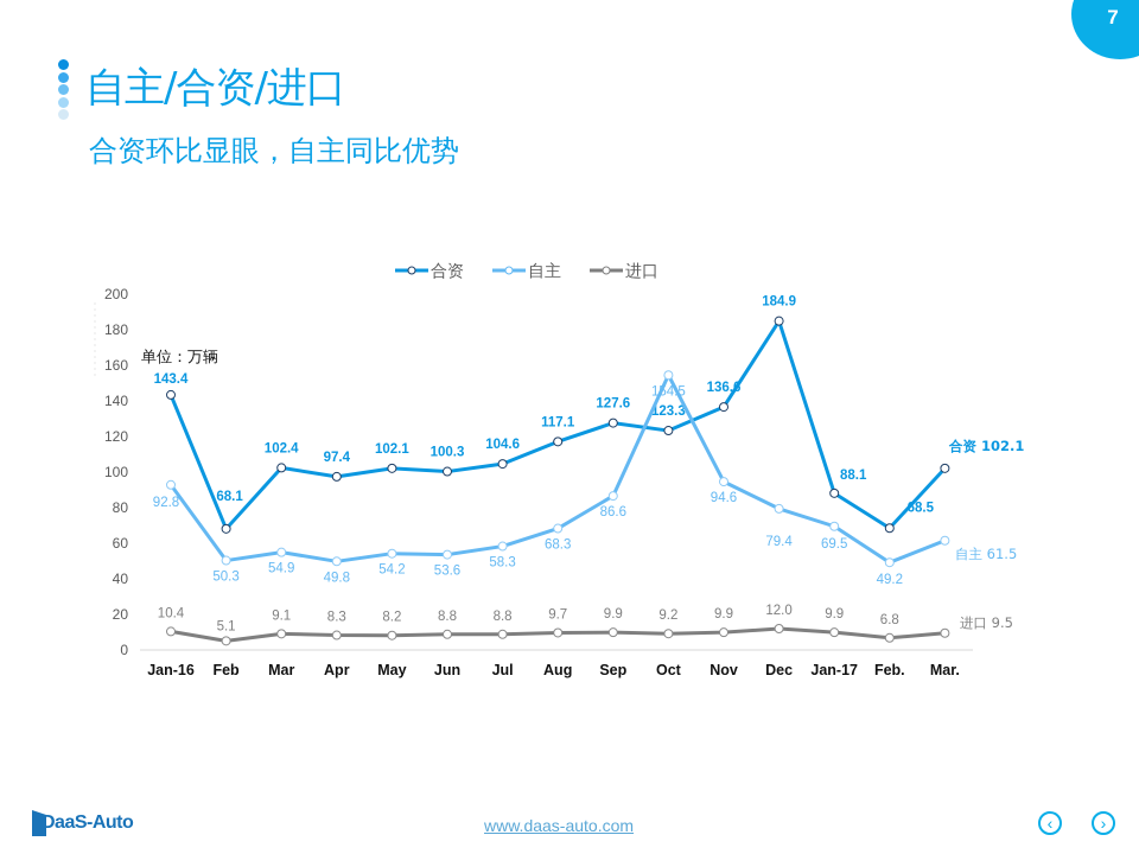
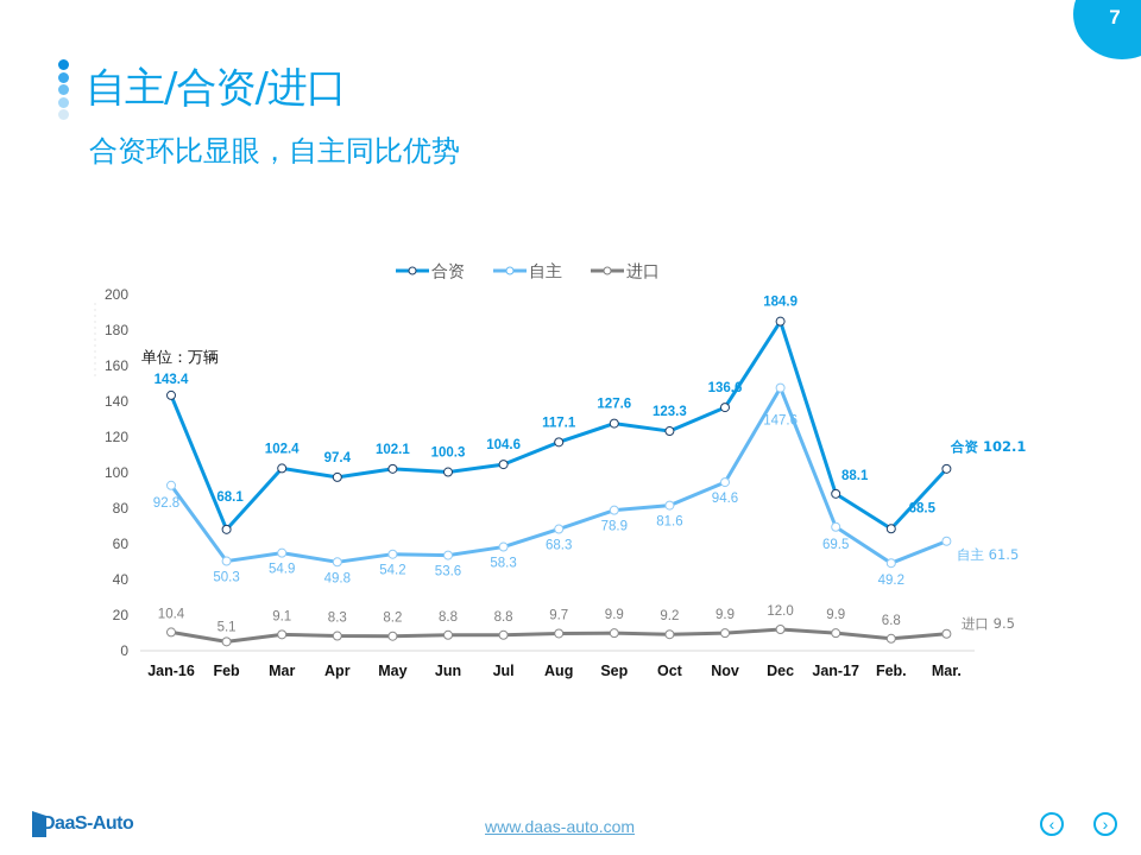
自主/Sep: 86.6 -> 78.9
自主/Oct: 154.5 -> 81.6
自主/Dec: 79.4 -> 147.6
